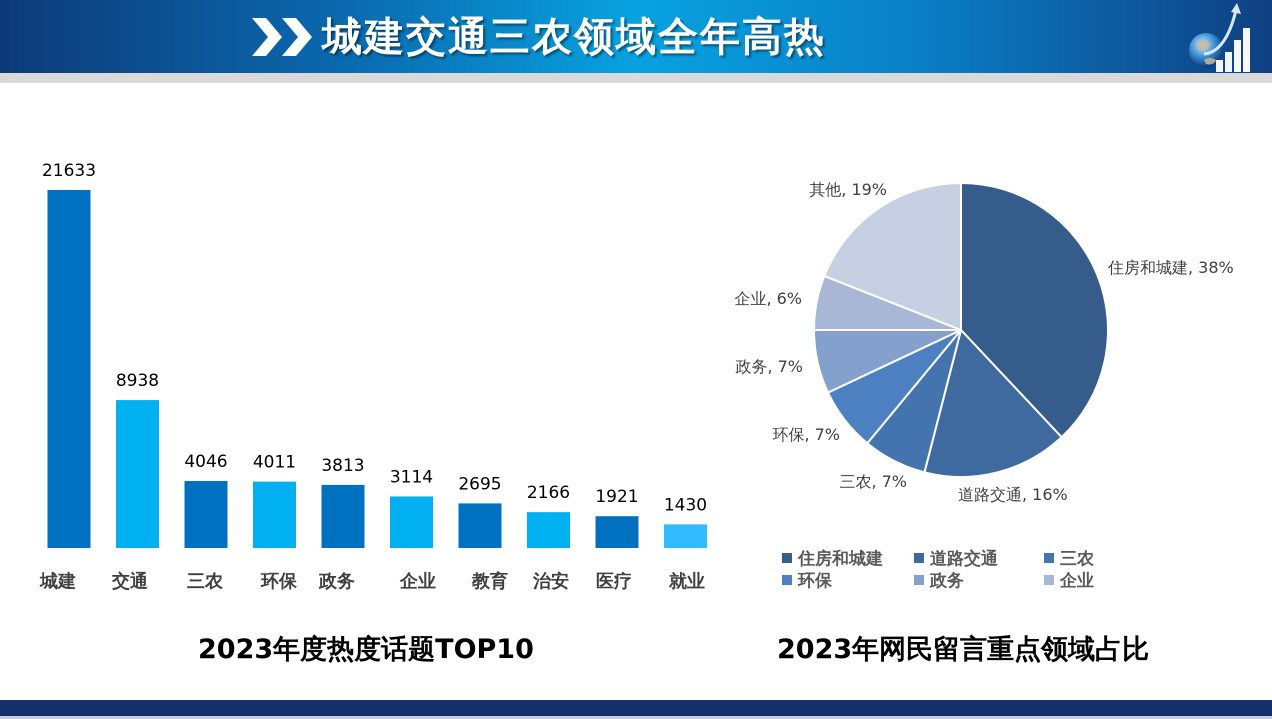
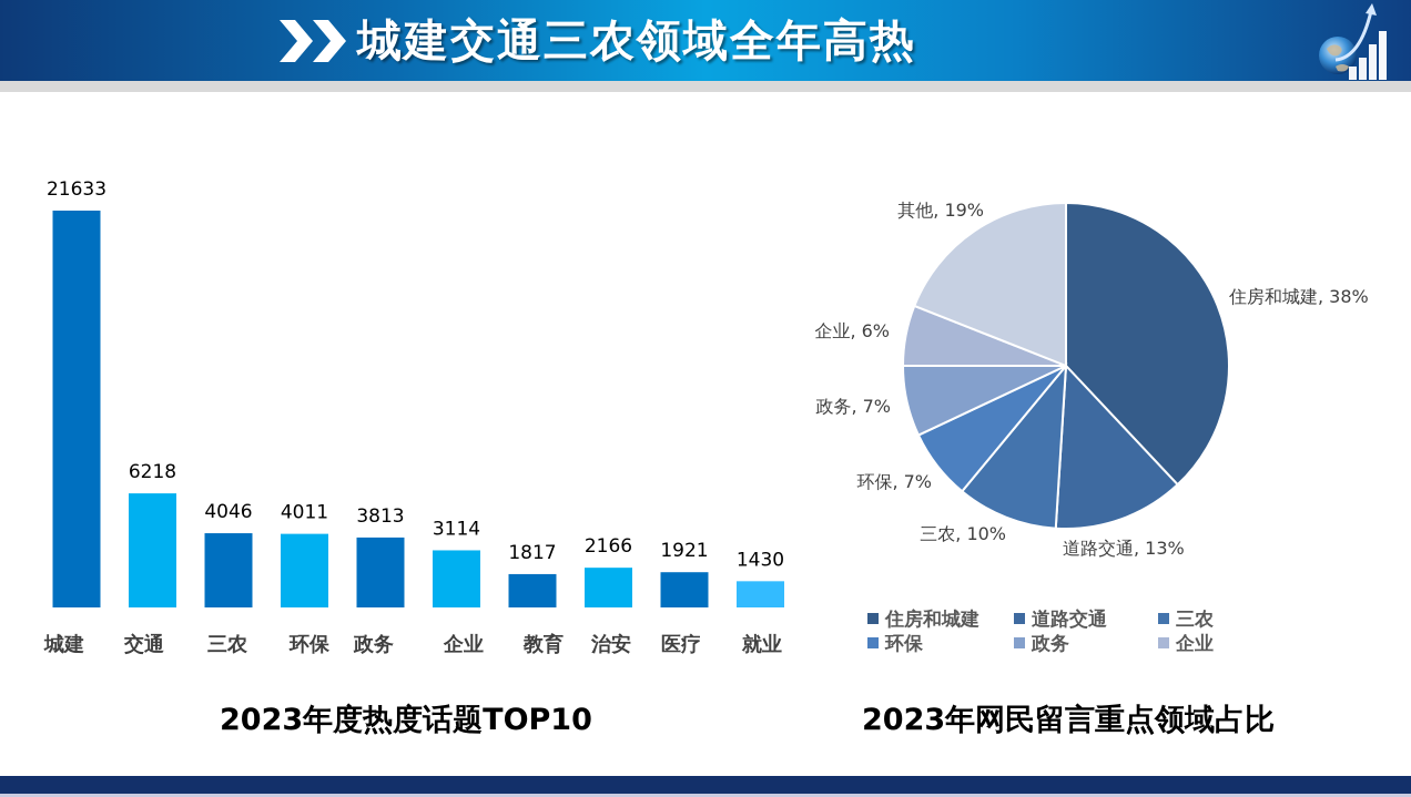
2023年度热度话题TOP10/交通: 8938 -> 6218
2023年度热度话题TOP10/教育: 2695 -> 1817
2023年网民留言重点领域占比/道路交通: 16% -> 13%
2023年网民留言重点领域占比/三农: 7% -> 10%
